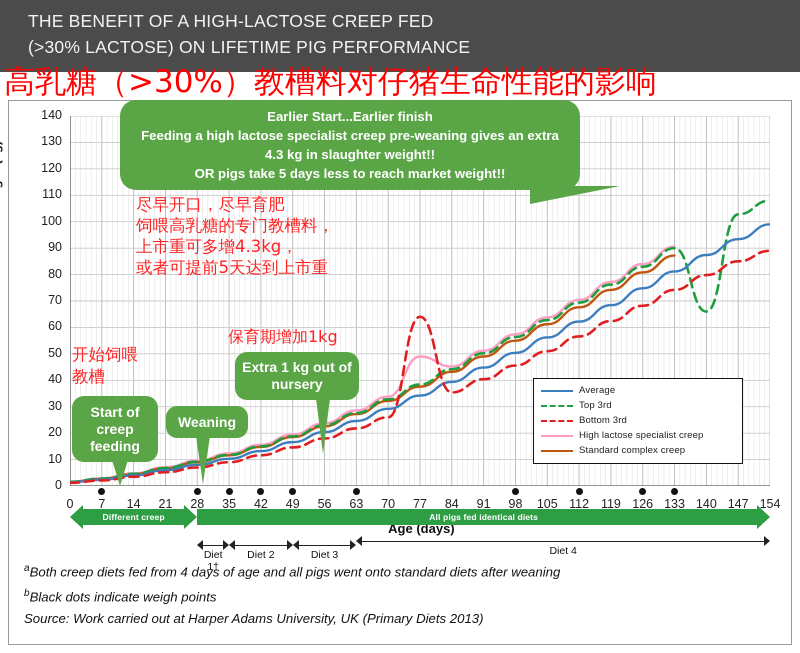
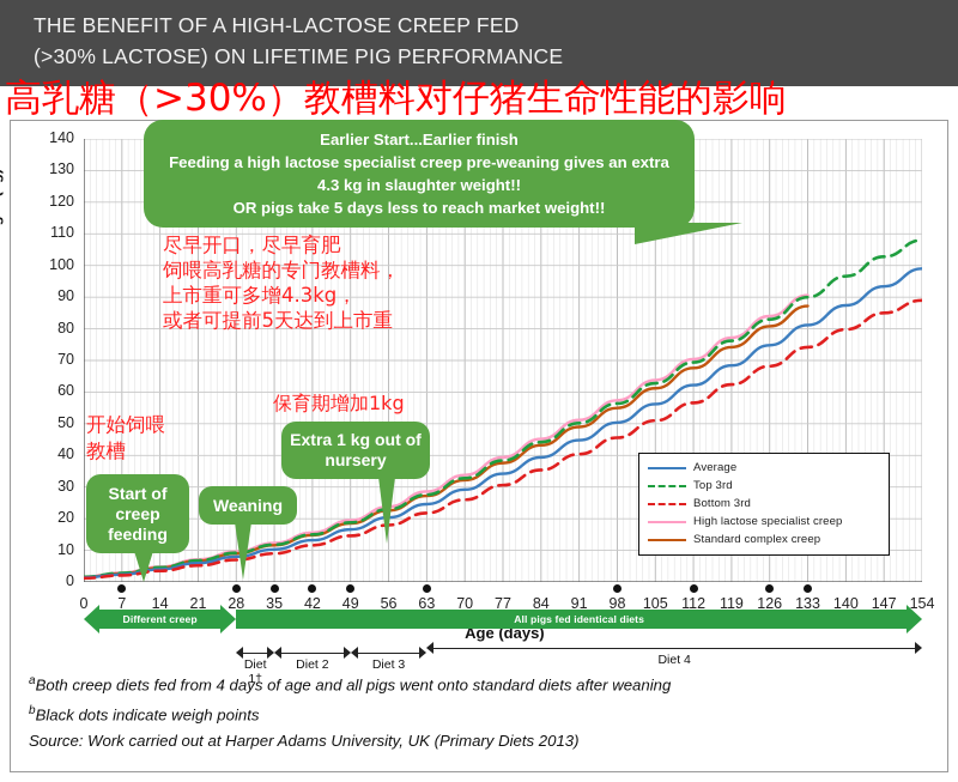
Bottom 3rd/77: 64 -> 31
High lactose specialist creep/77: 49 -> 39
Top 3rd/140: 66 -> 97
